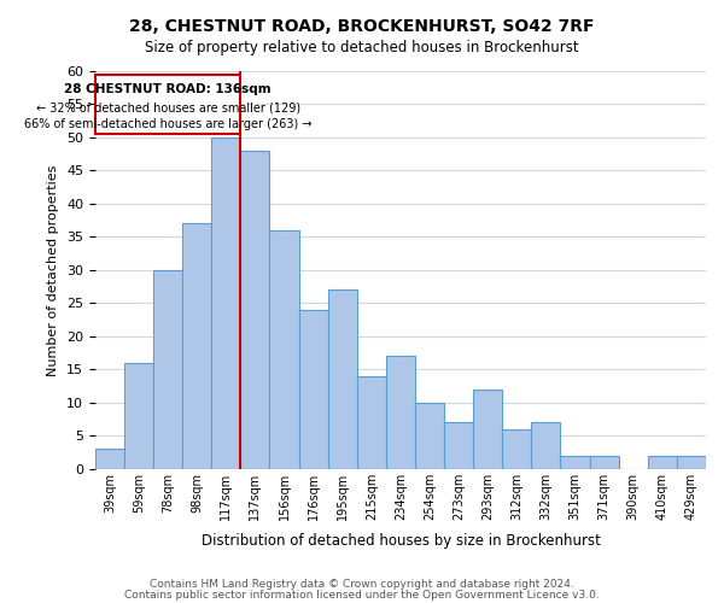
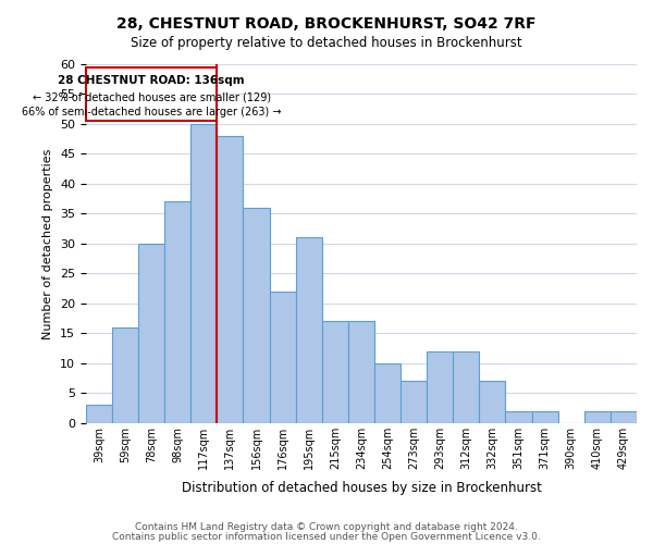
176sqm: 24 -> 22
195sqm: 27 -> 31
215sqm: 14 -> 17
312sqm: 6 -> 12
